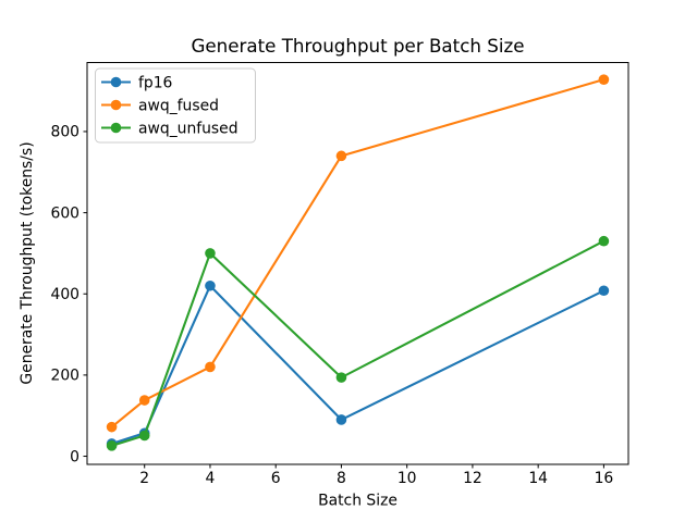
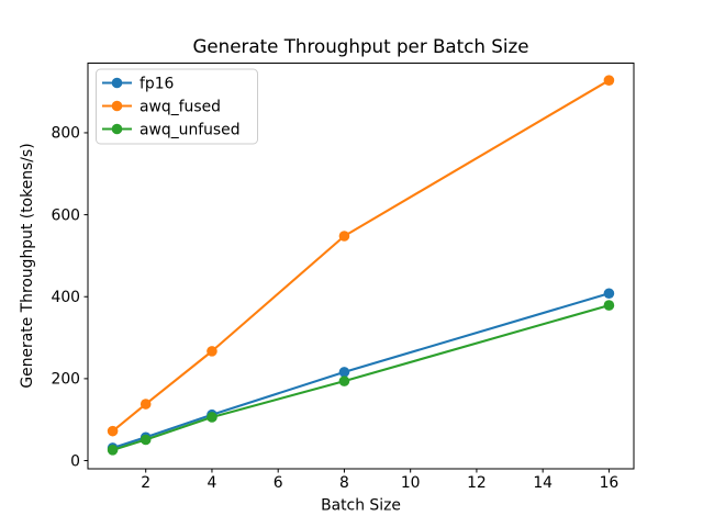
fp16/4: 420 -> 110
awq_fused/4: 220 -> 270
awq_unfused/4: 500 -> 110
fp16/8: 90 -> 220
awq_fused/8: 740 -> 550
awq_unfused/16: 530 -> 380
